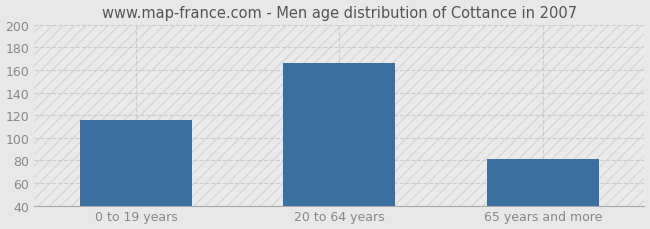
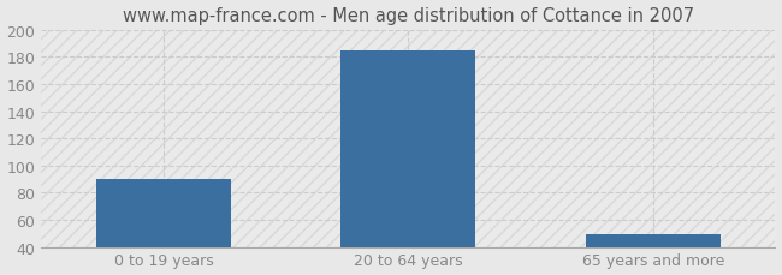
0 to 19 years: 116 -> 90
20 to 64 years: 166 -> 185
65 years and more: 81 -> 49
